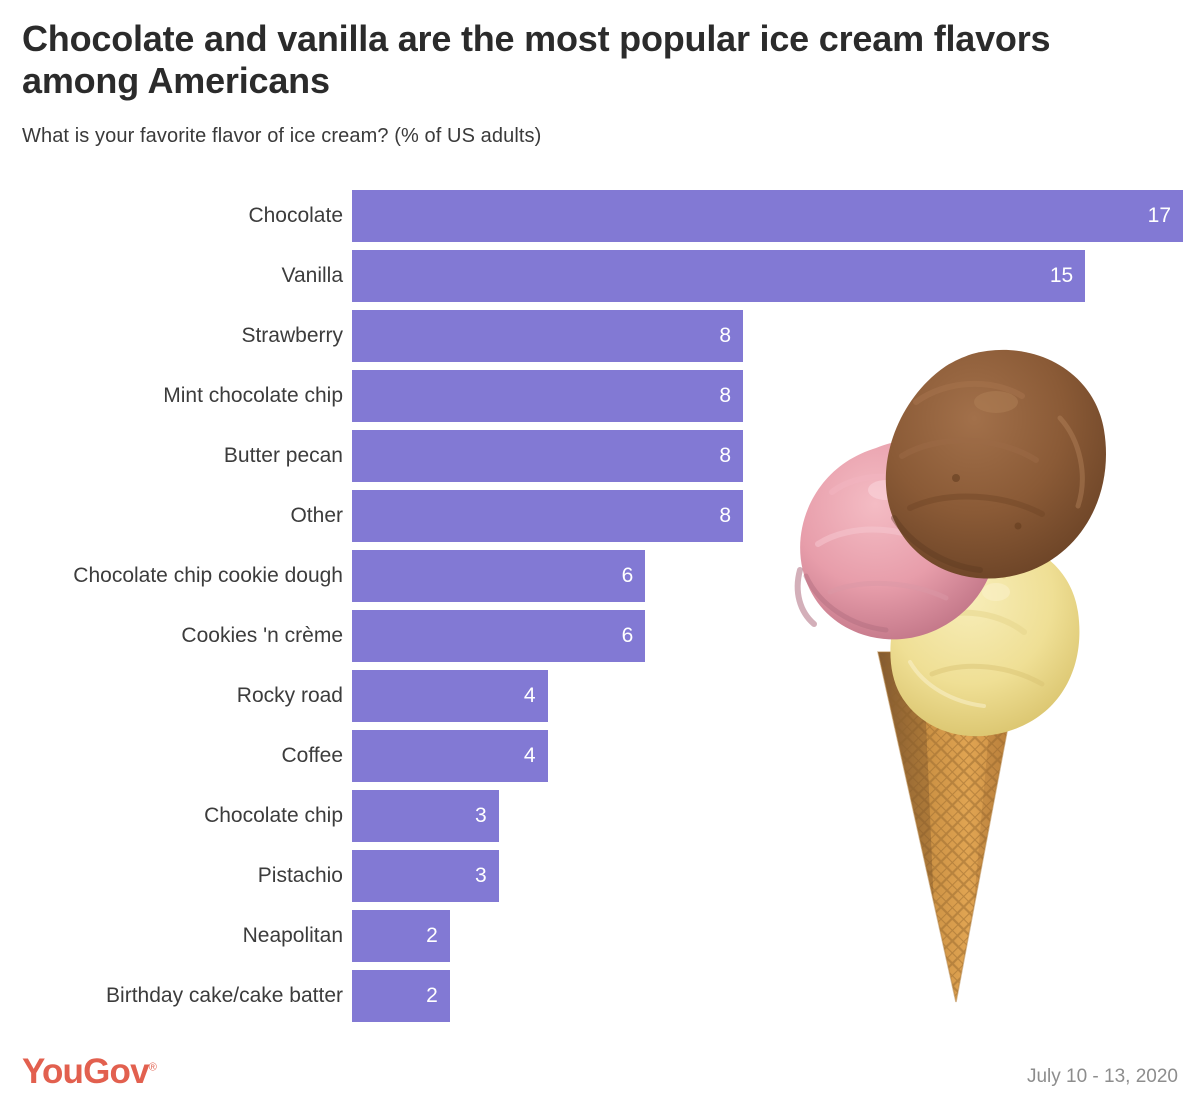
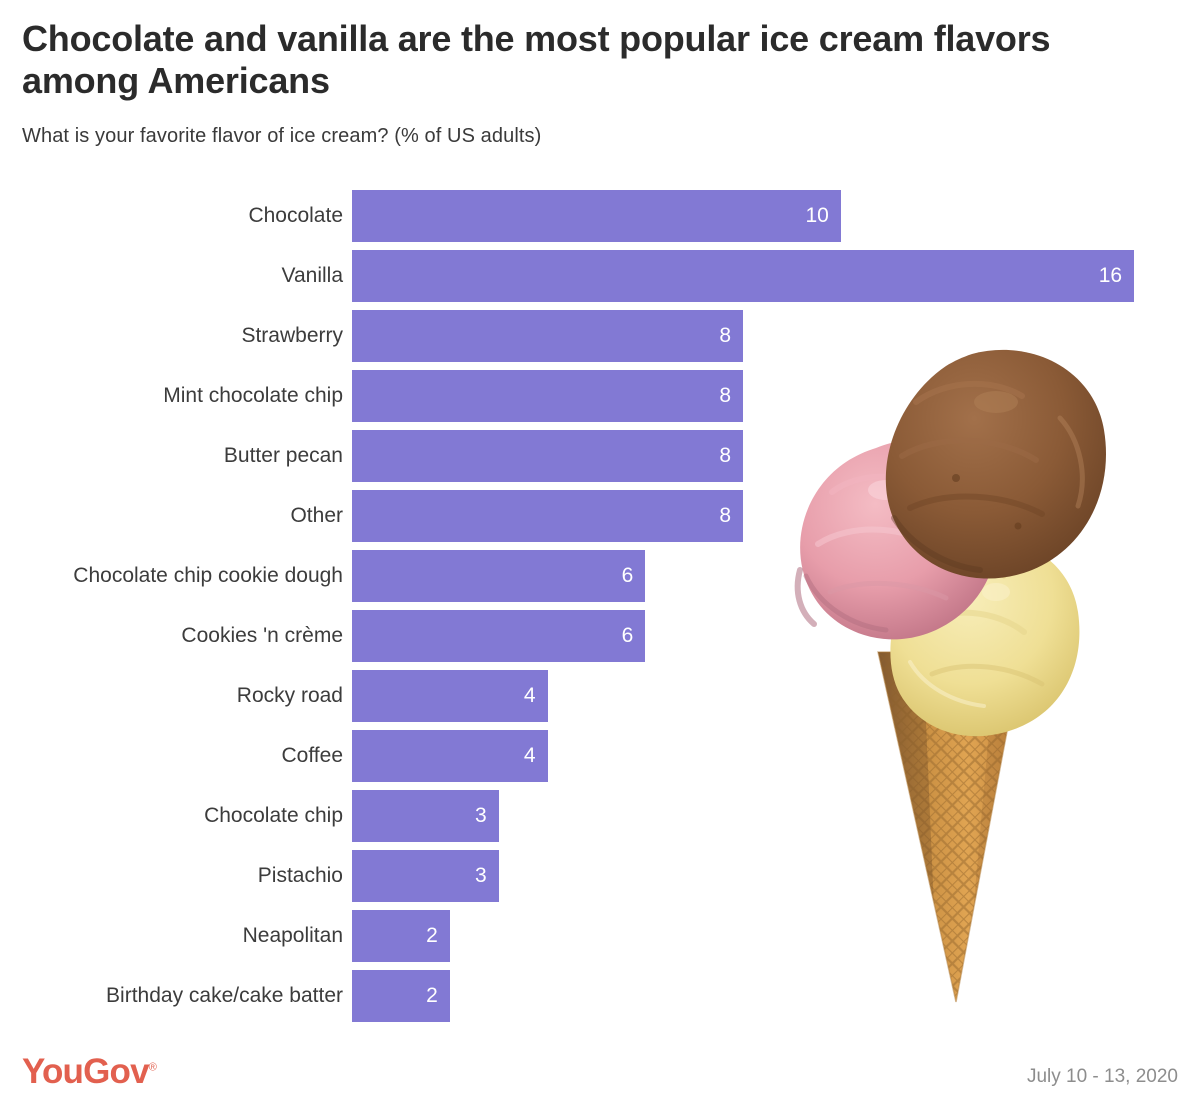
Chocolate: 17 -> 10
Vanilla: 15 -> 16
